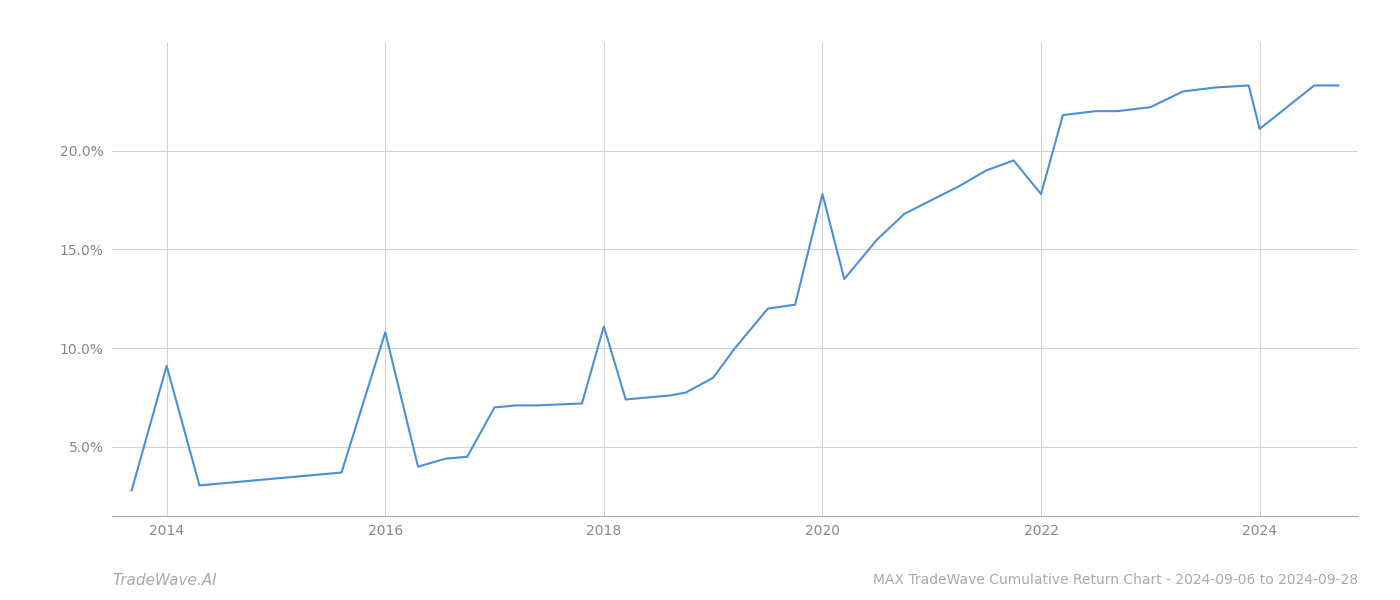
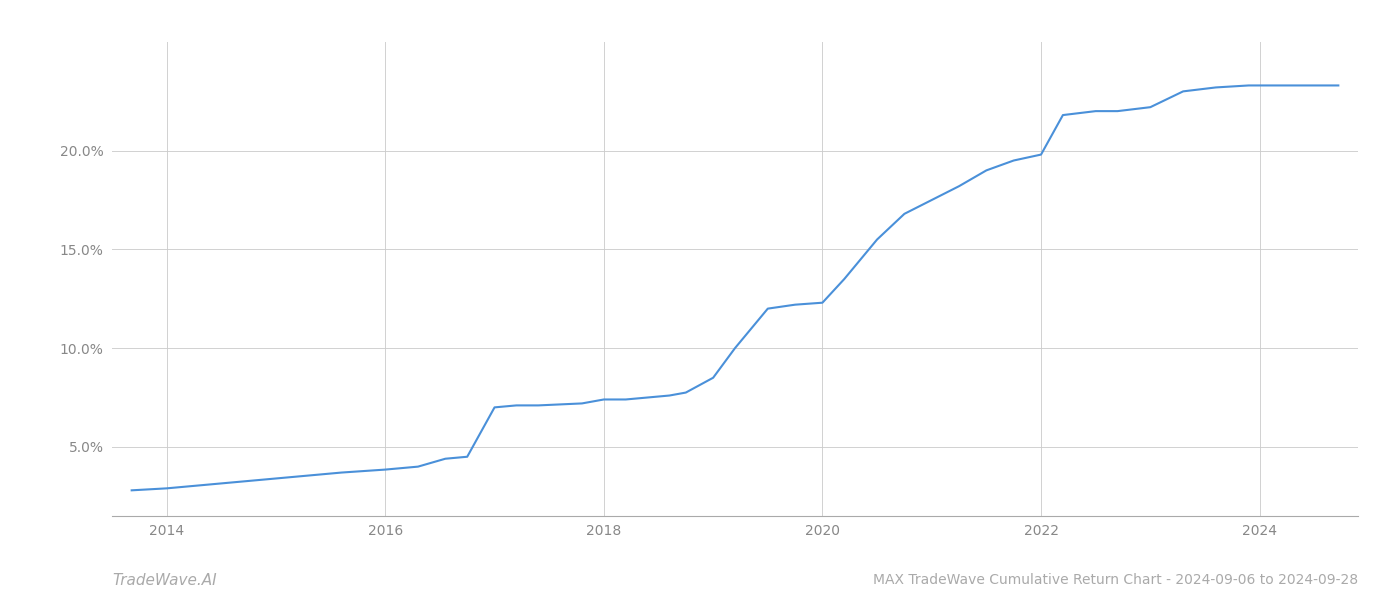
2014: 9.1% -> 2.9%
2016: 10.8% -> 3.9%
2018: 11.1% -> 7.4%
2020: 17.8% -> 12.3%
2022: 17.8% -> 19.8%
2024: 21.1% -> 23.3%
